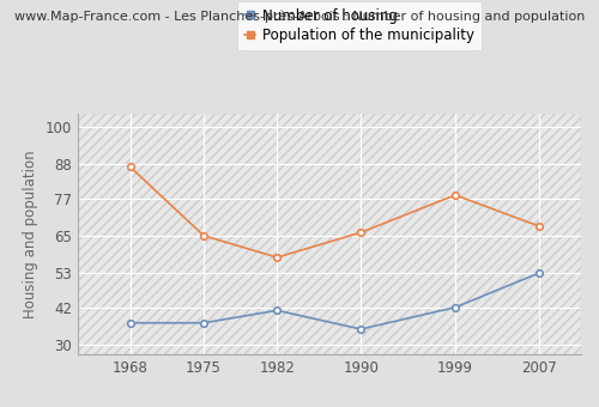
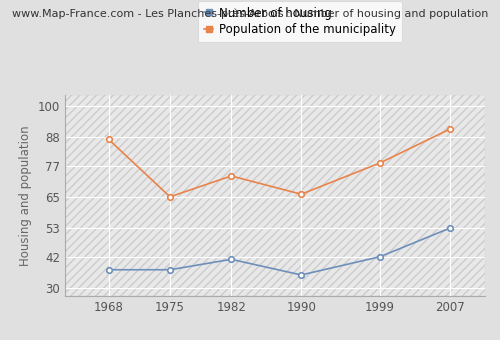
Population of the municipality/1982: 58 -> 73
Population of the municipality/2007: 68 -> 91
